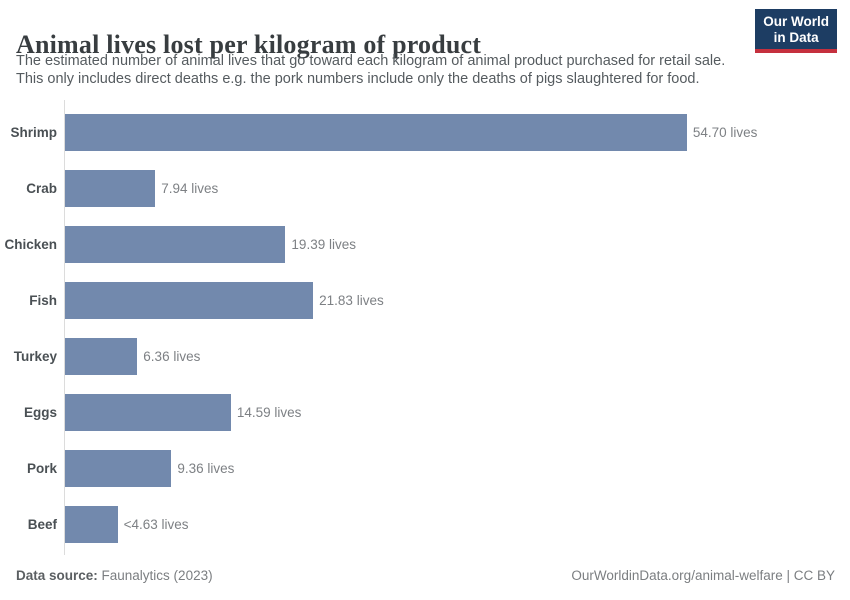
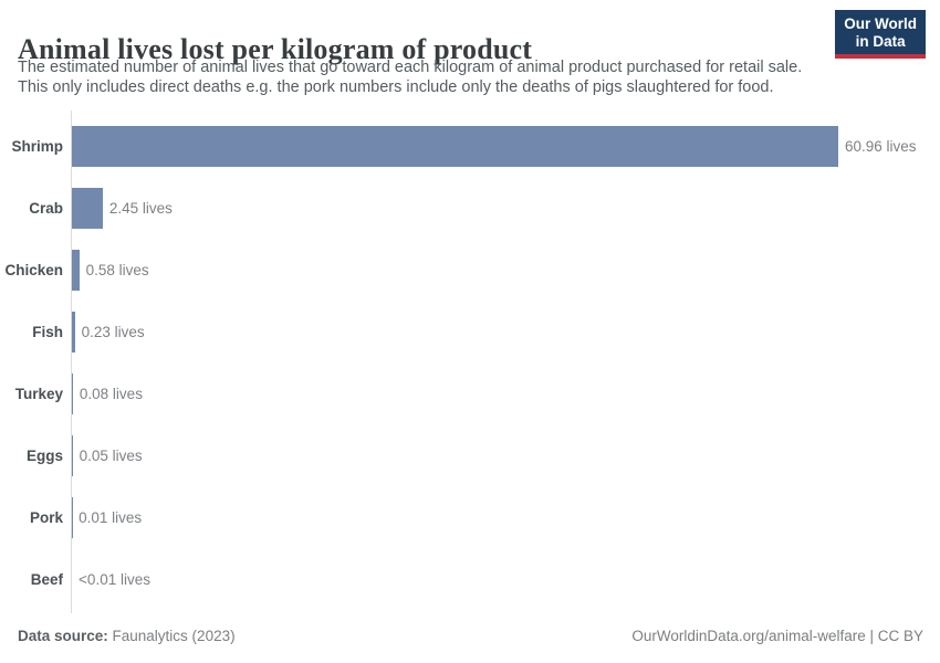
Shrimp: 54.70 -> 60.96
Crab: 7.94 -> 2.45
Chicken: 19.39 -> 0.58
Fish: 21.83 -> 0.23
Turkey: 6.36 -> 0.08
Eggs: 14.59 -> 0.05
Pork: 9.36 -> 0.01
Beef: 4.63 -> 0.01
